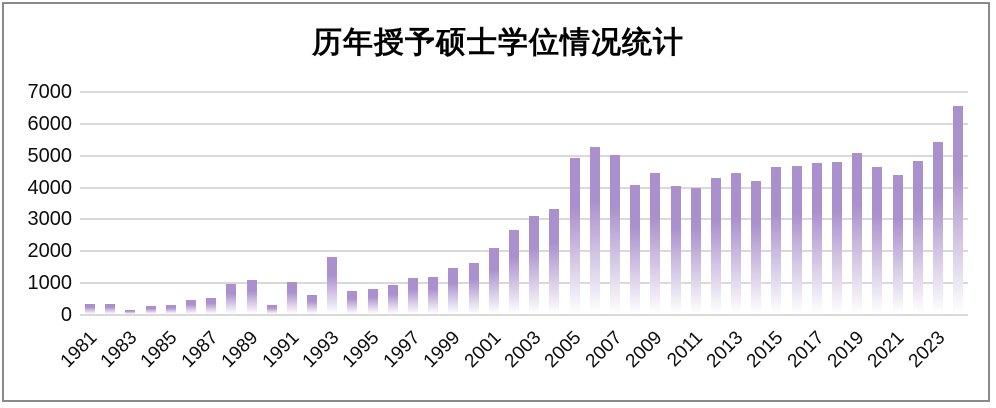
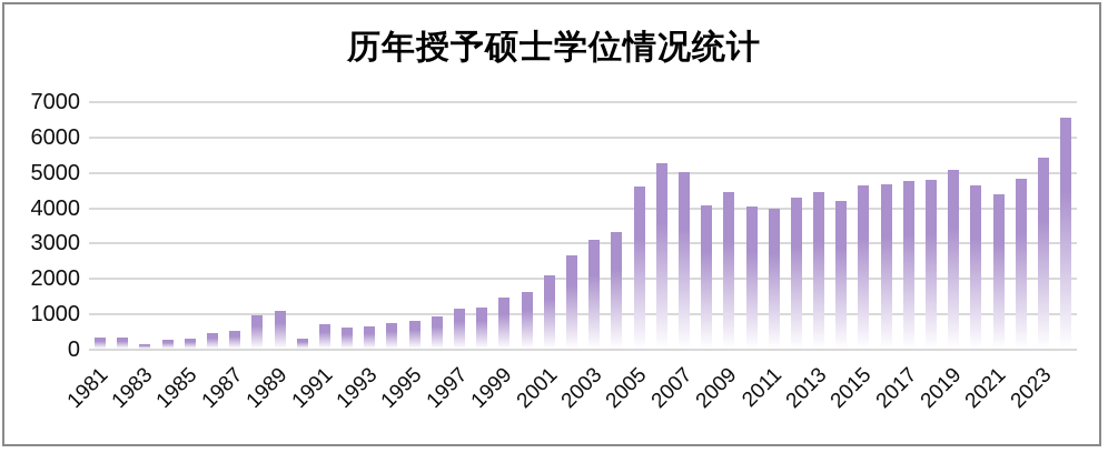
1991: 1000 -> 700
1993: 1800 -> 600
2005: 4900 -> 4600
